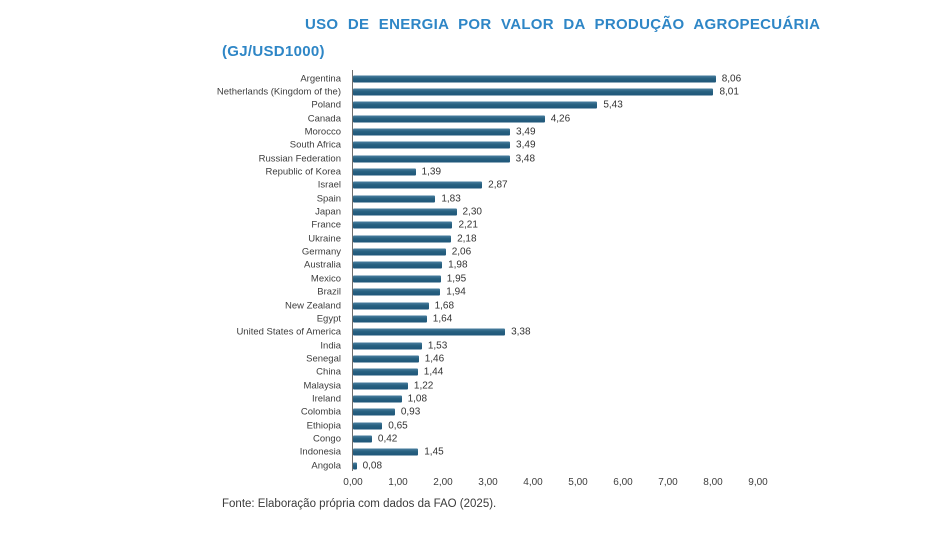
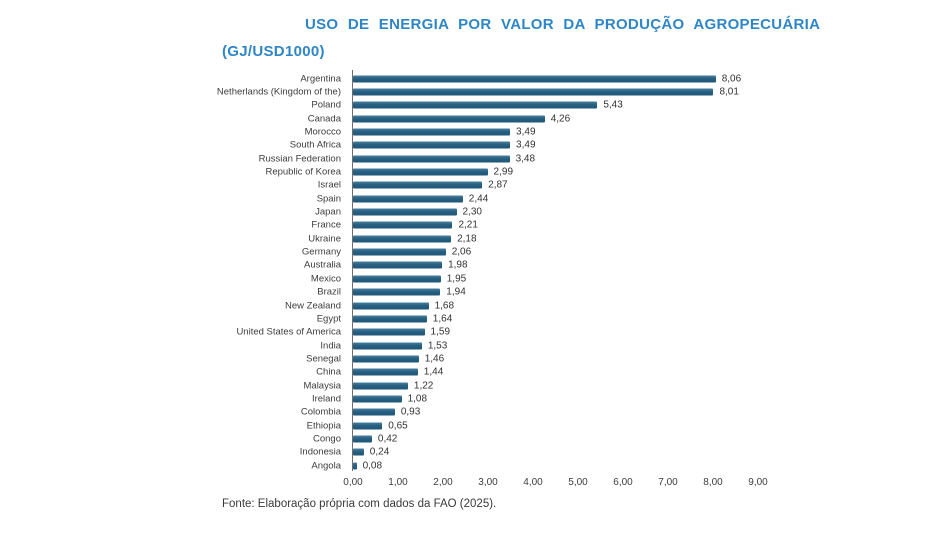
Republic of Korea: 1,39 -> 2,99
Spain: 1,83 -> 2,44
United States of America: 3,38 -> 1,59
Indonesia: 1,45 -> 0,24
